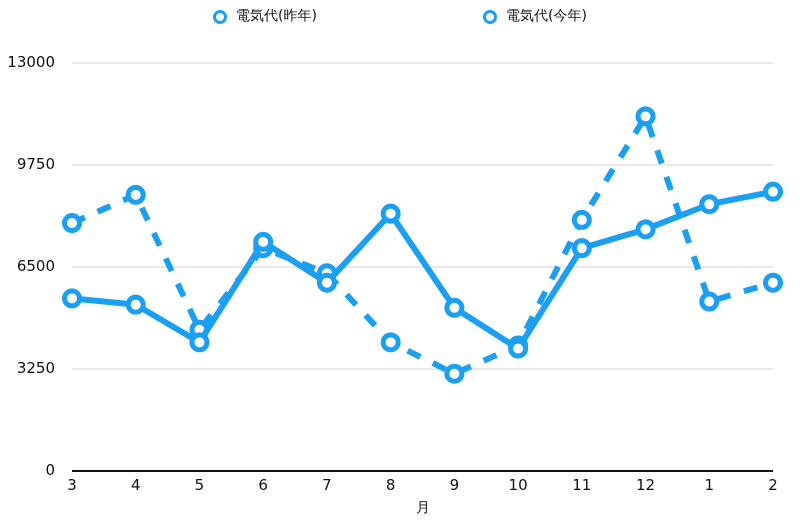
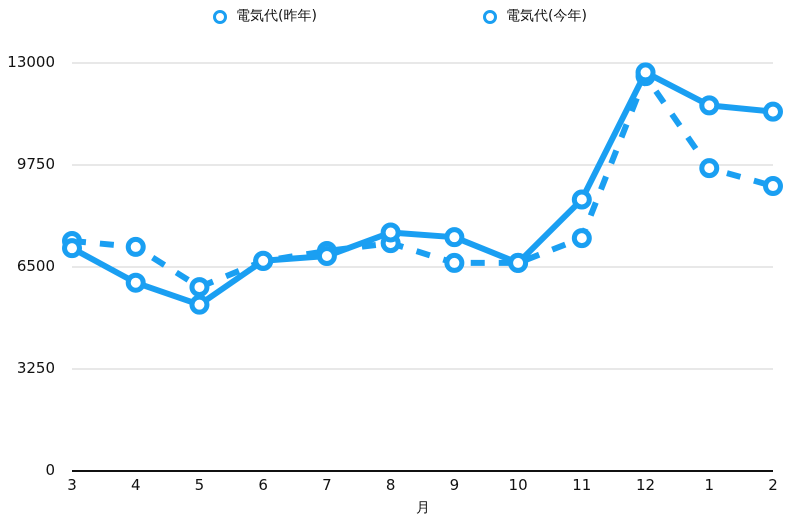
電気代(昨年)/3: 5500 -> 7100
電気代(今年)/3: 7900 -> 7300
電気代(昨年)/4: 5300 -> 6000
電気代(今年)/4: 8800 -> 7100
電気代(昨年)/5: 4100 -> 5300
電気代(今年)/5: 4500 -> 5900
電気代(昨年)/6: 7300 -> 6700
電気代(今年)/6: 7100 -> 6700
電気代(昨年)/7: 6000 -> 6800
電気代(今年)/7: 6300 -> 7000
電気代(昨年)/8: 8200 -> 7600
電気代(今年)/8: 4100 -> 7300
電気代(昨年)/9: 5200 -> 7400
電気代(今年)/9: 3100 -> 6600
電気代(昨年)/10: 3900 -> 6600
電気代(今年)/10: 4000 -> 6600
電気代(昨年)/11: 7100 -> 8600
電気代(今年)/11: 8000 -> 7400
電気代(昨年)/12: 7700 -> 12700
電気代(今年)/12: 11300 -> 12600
電気代(昨年)/1: 8500 -> 11600
電気代(今年)/1: 5400 -> 9600
電気代(昨年)/2: 8900 -> 11400
電気代(今年)/2: 6000 -> 9100
